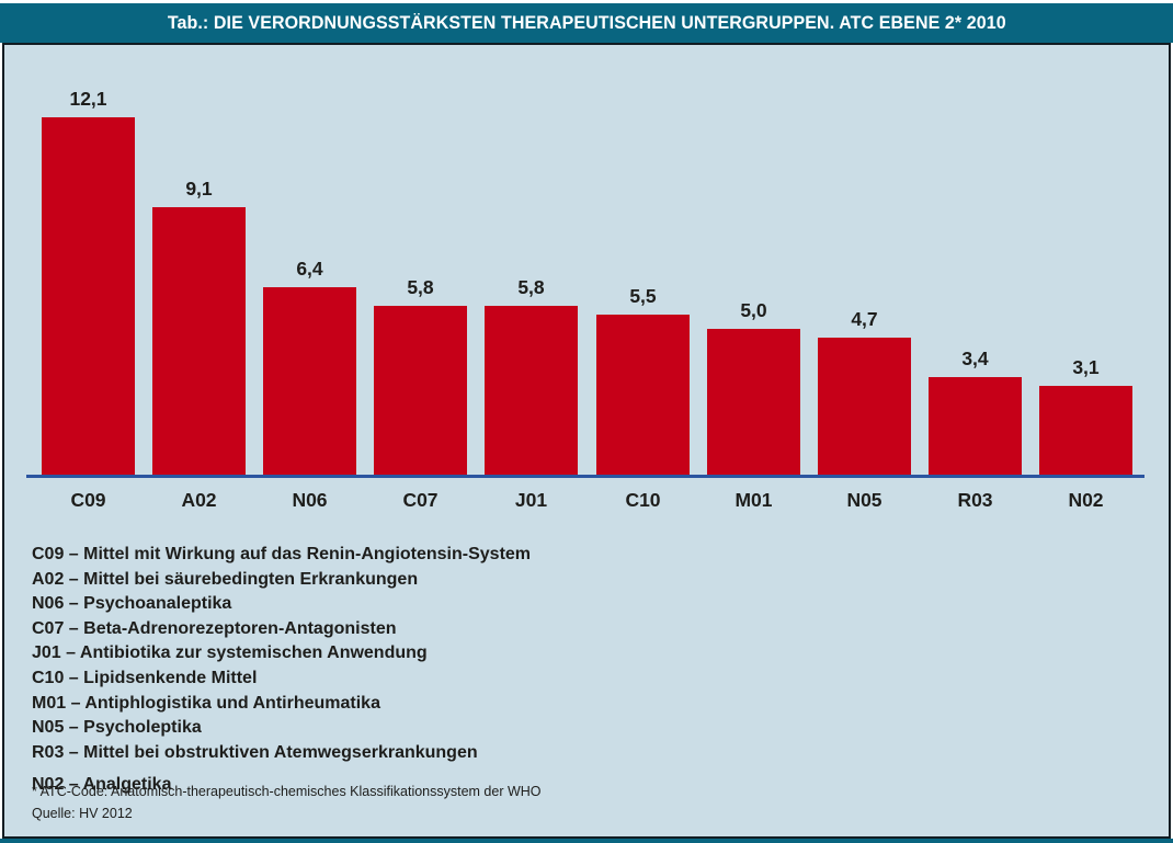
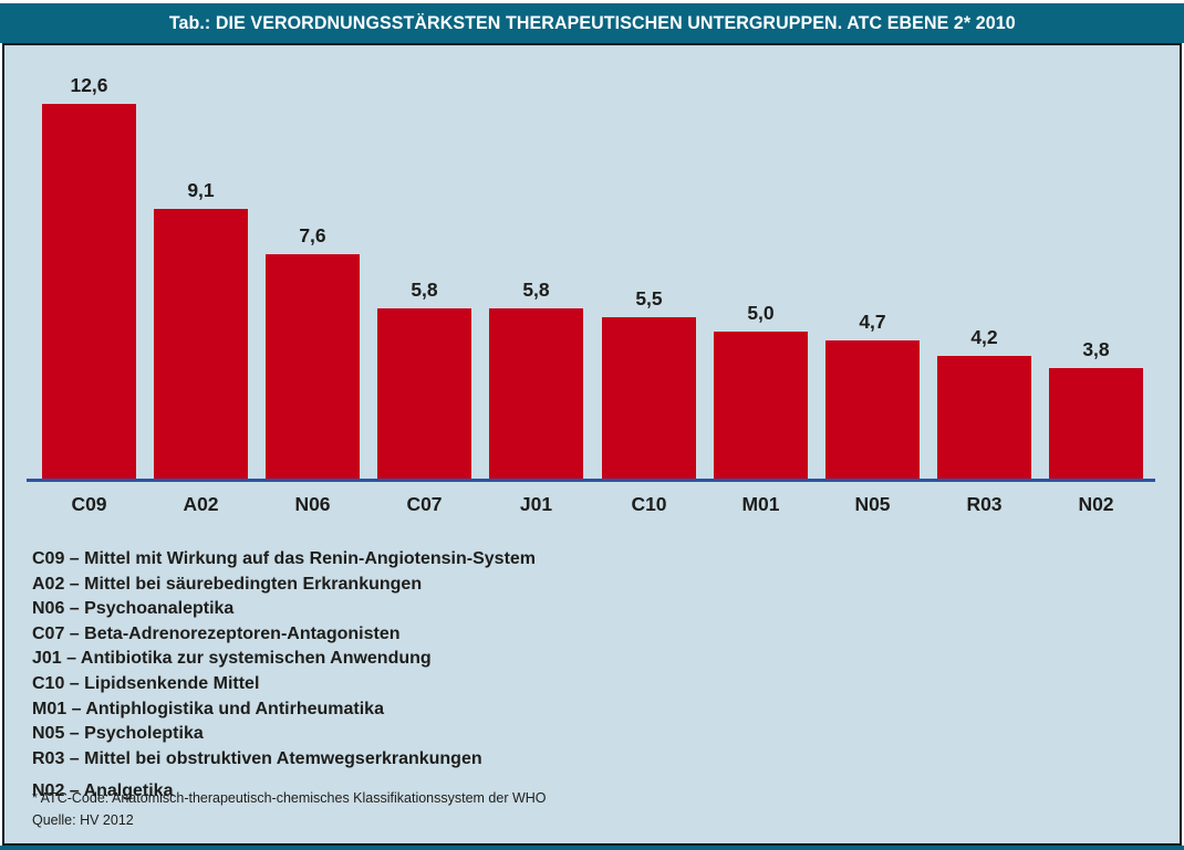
C09: 12,1 -> 12,6
N06: 6,4 -> 7,6
R03: 3,4 -> 4,2
N02: 3,1 -> 3,8
